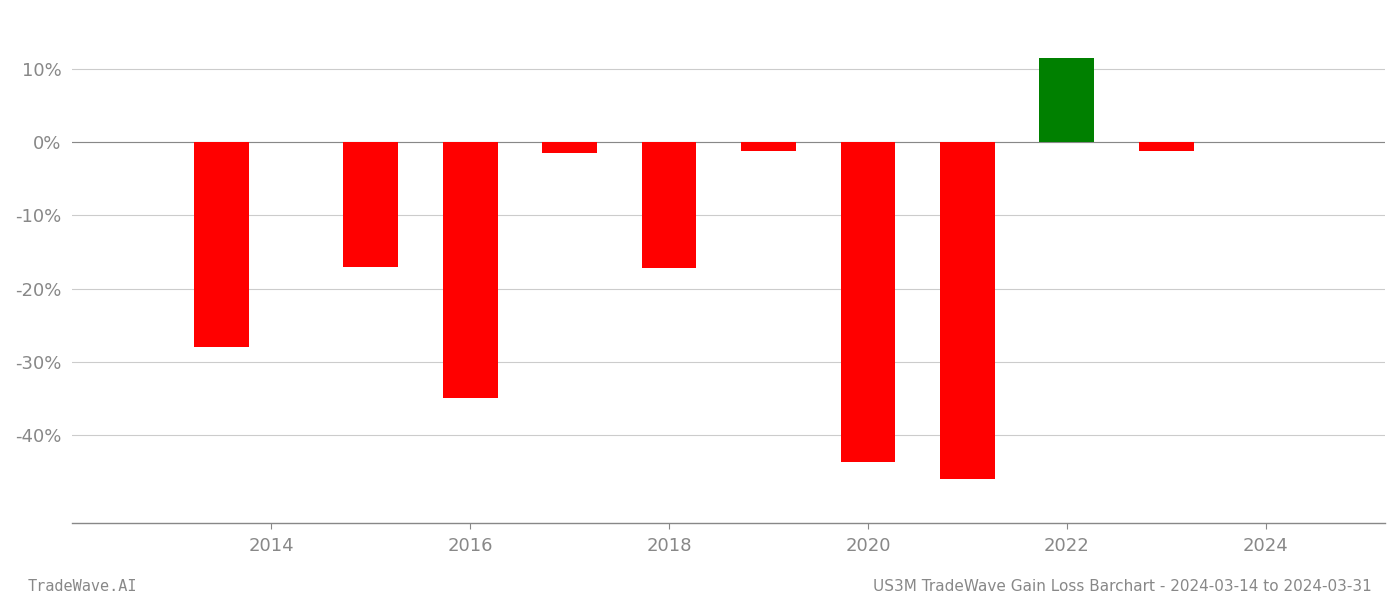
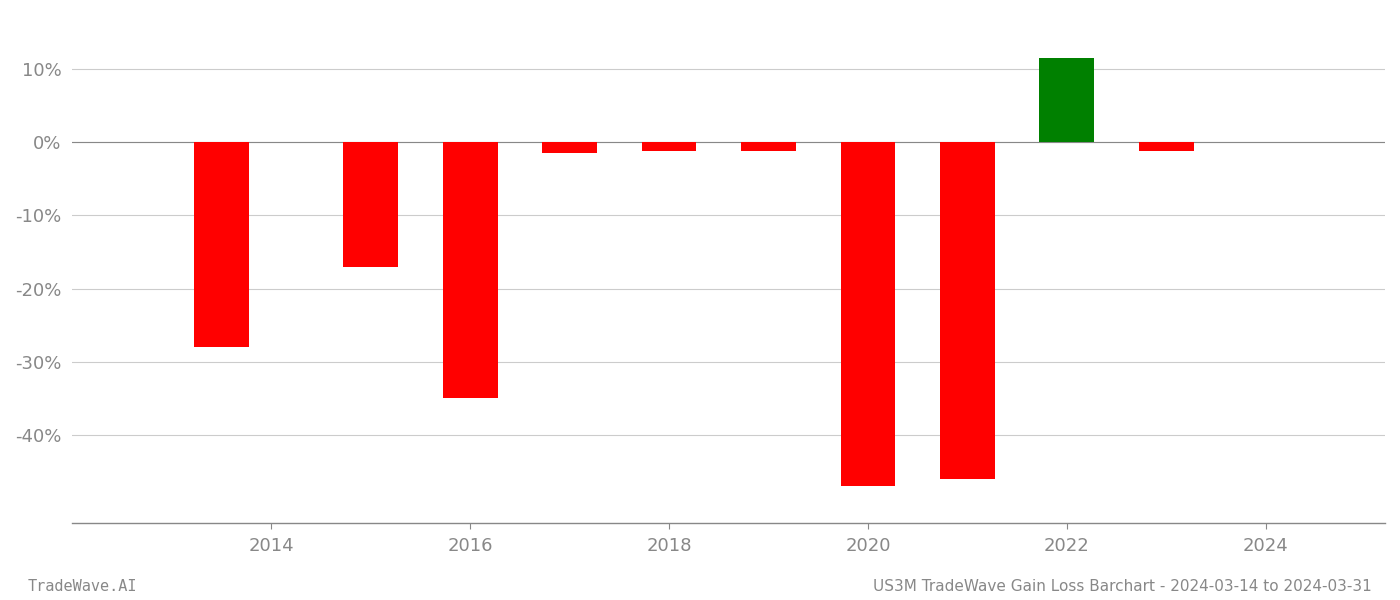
2018: -17.2% -> -1.3%
2020: -43.6% -> -47.0%
